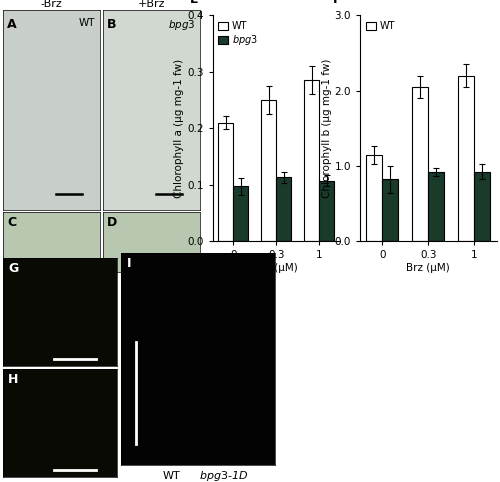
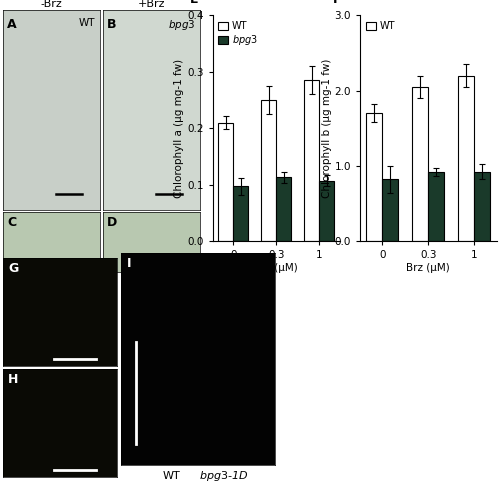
WT/0: 1.14 -> 1.70
